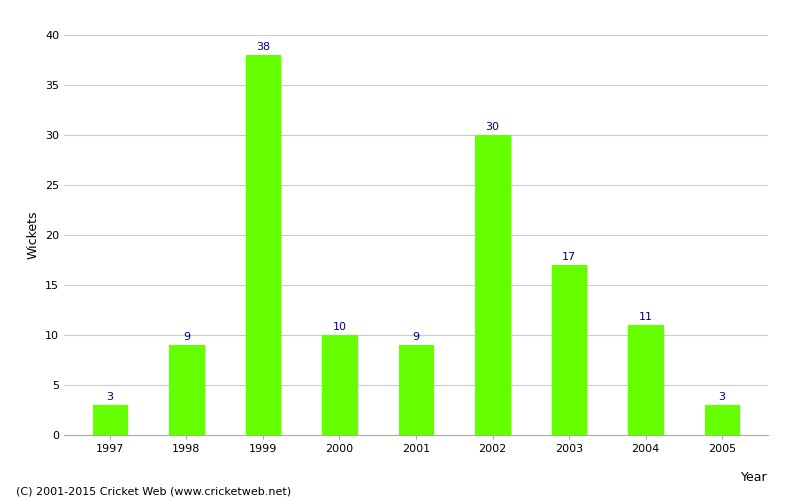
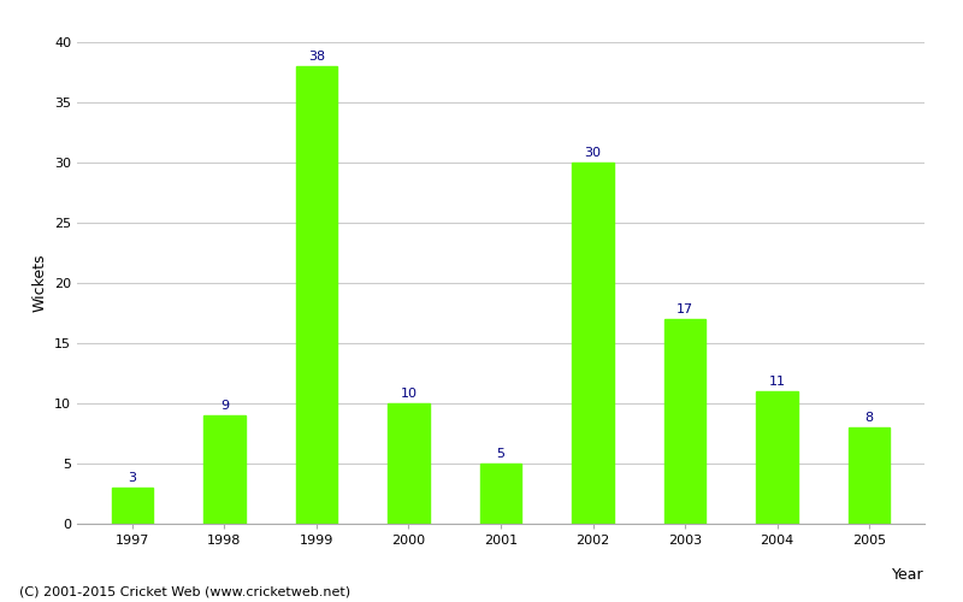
2001: 9 -> 5
2005: 3 -> 8
